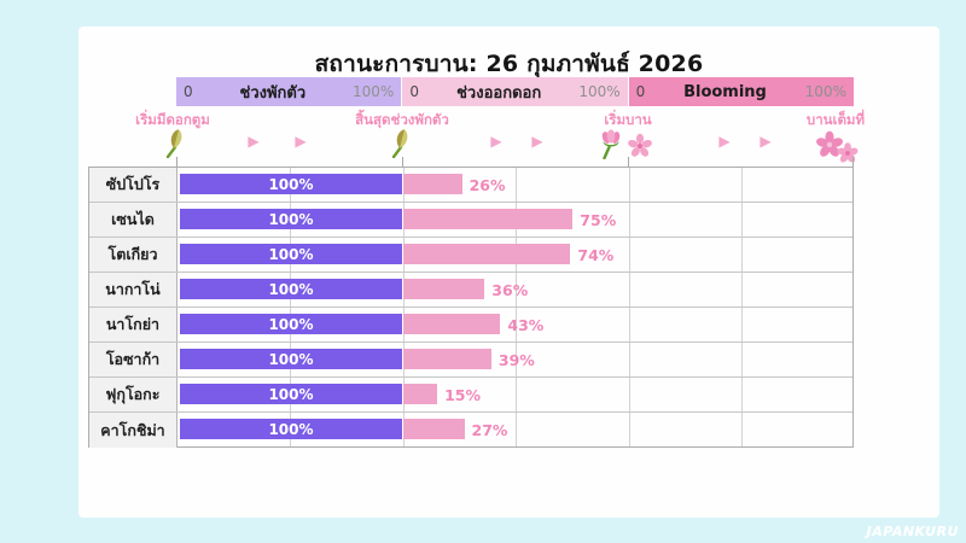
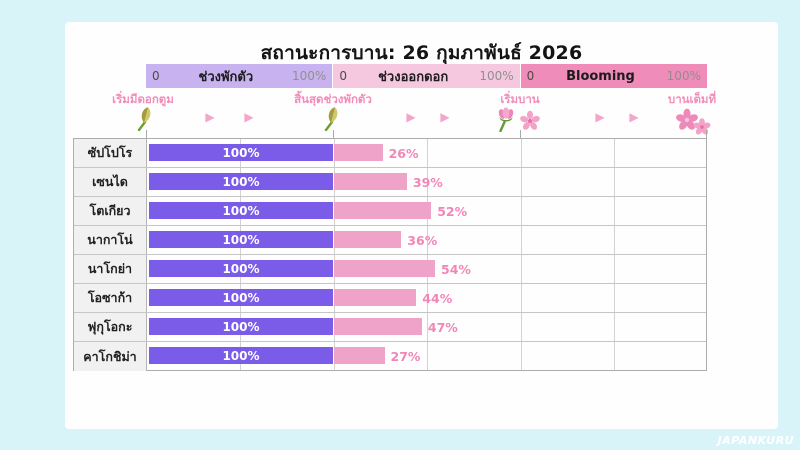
ช่วงออกดอก/เซนได: 75% -> 39%
ช่วงออกดอก/โตเกียว: 74% -> 52%
ช่วงออกดอก/นาโกย่า: 43% -> 54%
ช่วงออกดอก/โอซาก้า: 39% -> 44%
ช่วงออกดอก/ฟุกุโอกะ: 15% -> 47%
